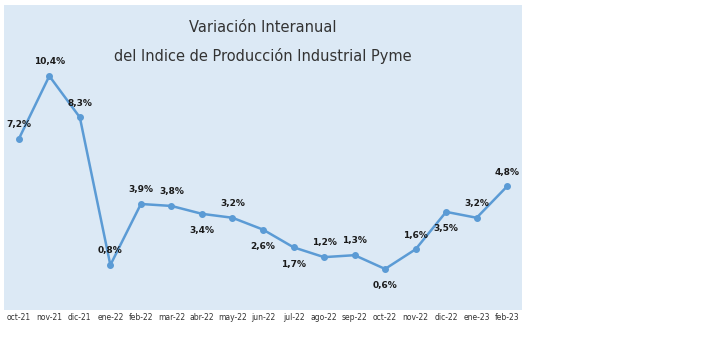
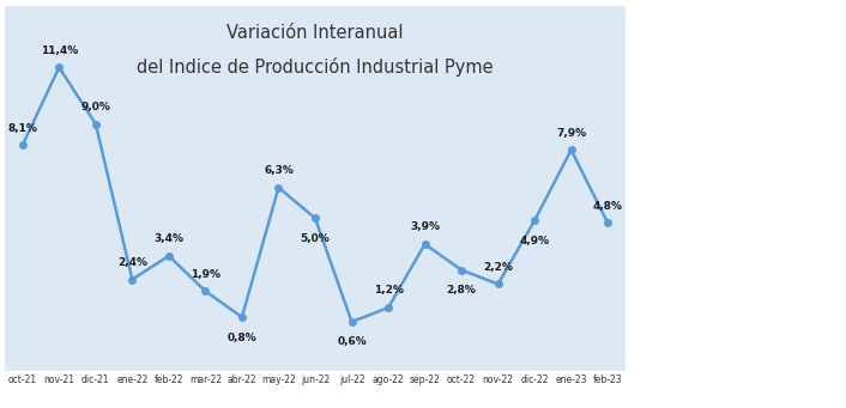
oct-21: 7,2% -> 8,1%
nov-21: 10,4% -> 11,4%
dic-21: 8,3% -> 9,0%
ene-22: 0,8% -> 2,4%
feb-22: 3,9% -> 3,4%
mar-22: 3,8% -> 1,9%
abr-22: 3,4% -> 0,8%
may-22: 3,2% -> 6,3%
jun-22: 2,6% -> 5,0%
jul-22: 1,7% -> 0,6%
sep-22: 1,3% -> 3,9%
oct-22: 0,6% -> 2,8%
nov-22: 1,6% -> 2,2%
dic-22: 3,5% -> 4,9%
ene-23: 3,2% -> 7,9%
